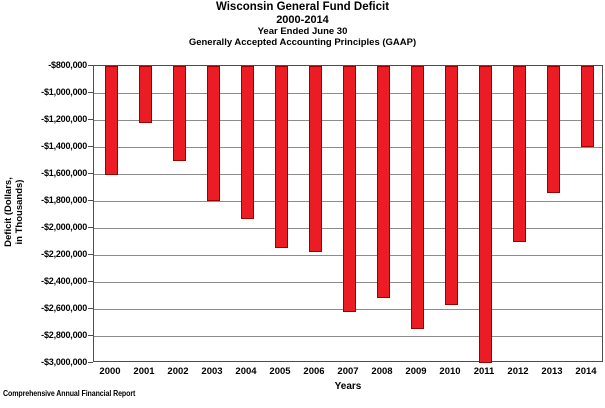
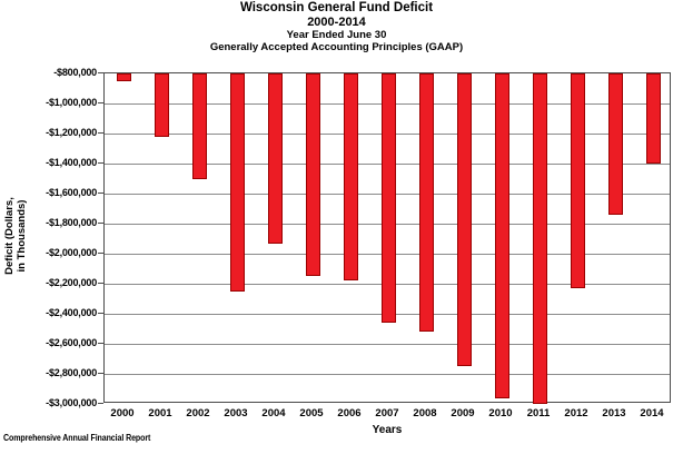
2000: -$1610000 -> -$850000
2003: -$1800000 -> -$2250000
2007: -$2620000 -> -$2460000
2010: -$2570000 -> -$2960000
2012: -$2100000 -> -$2230000
